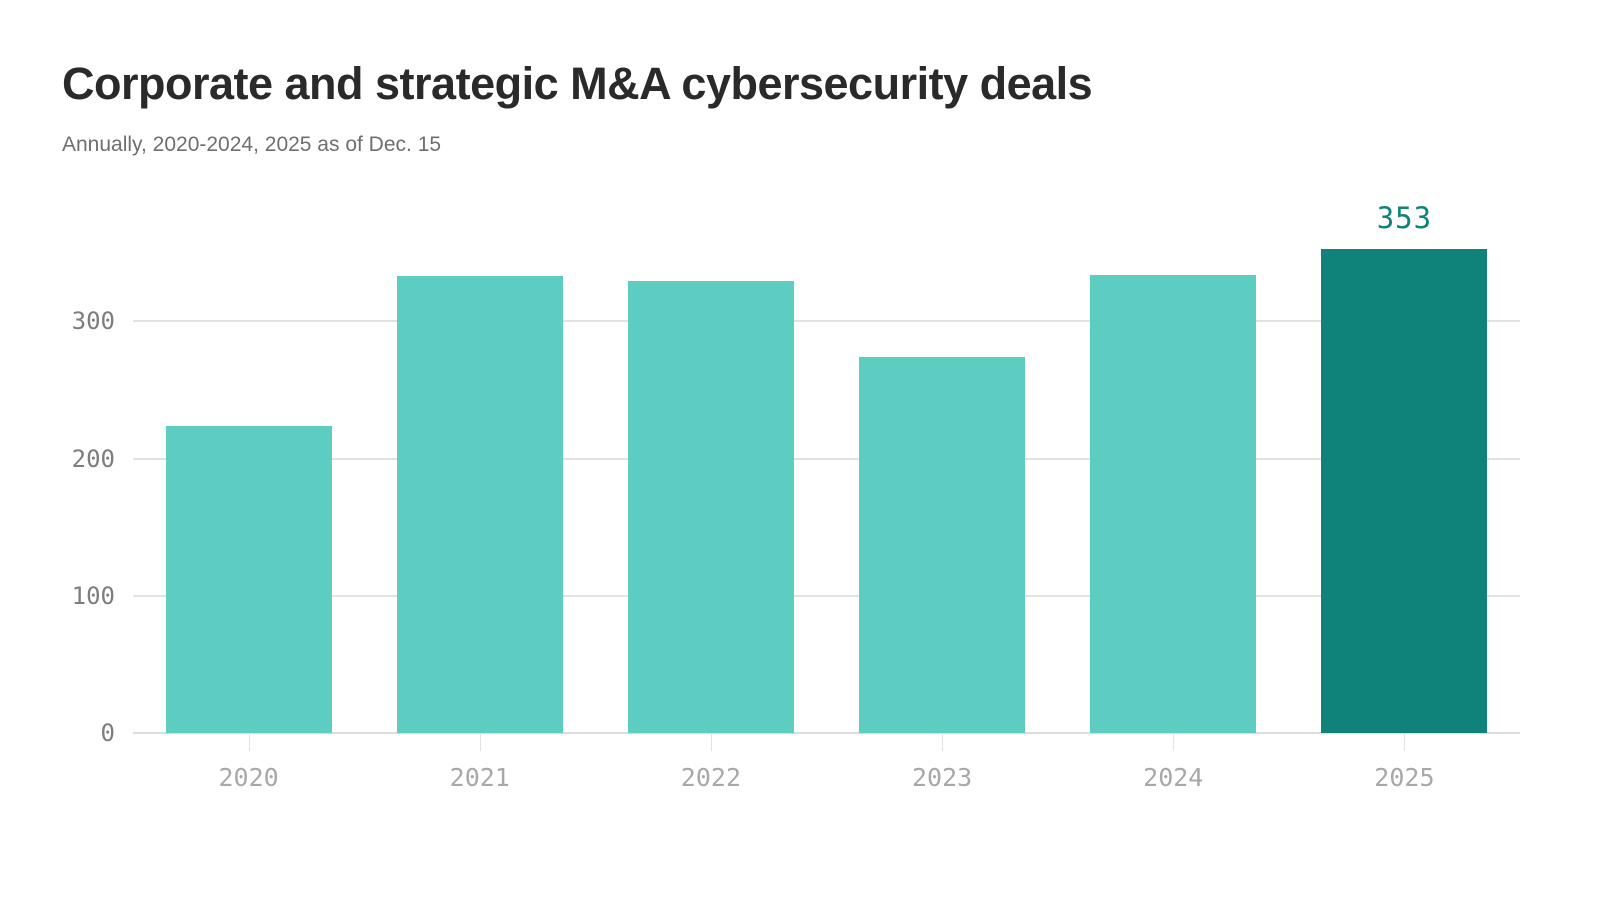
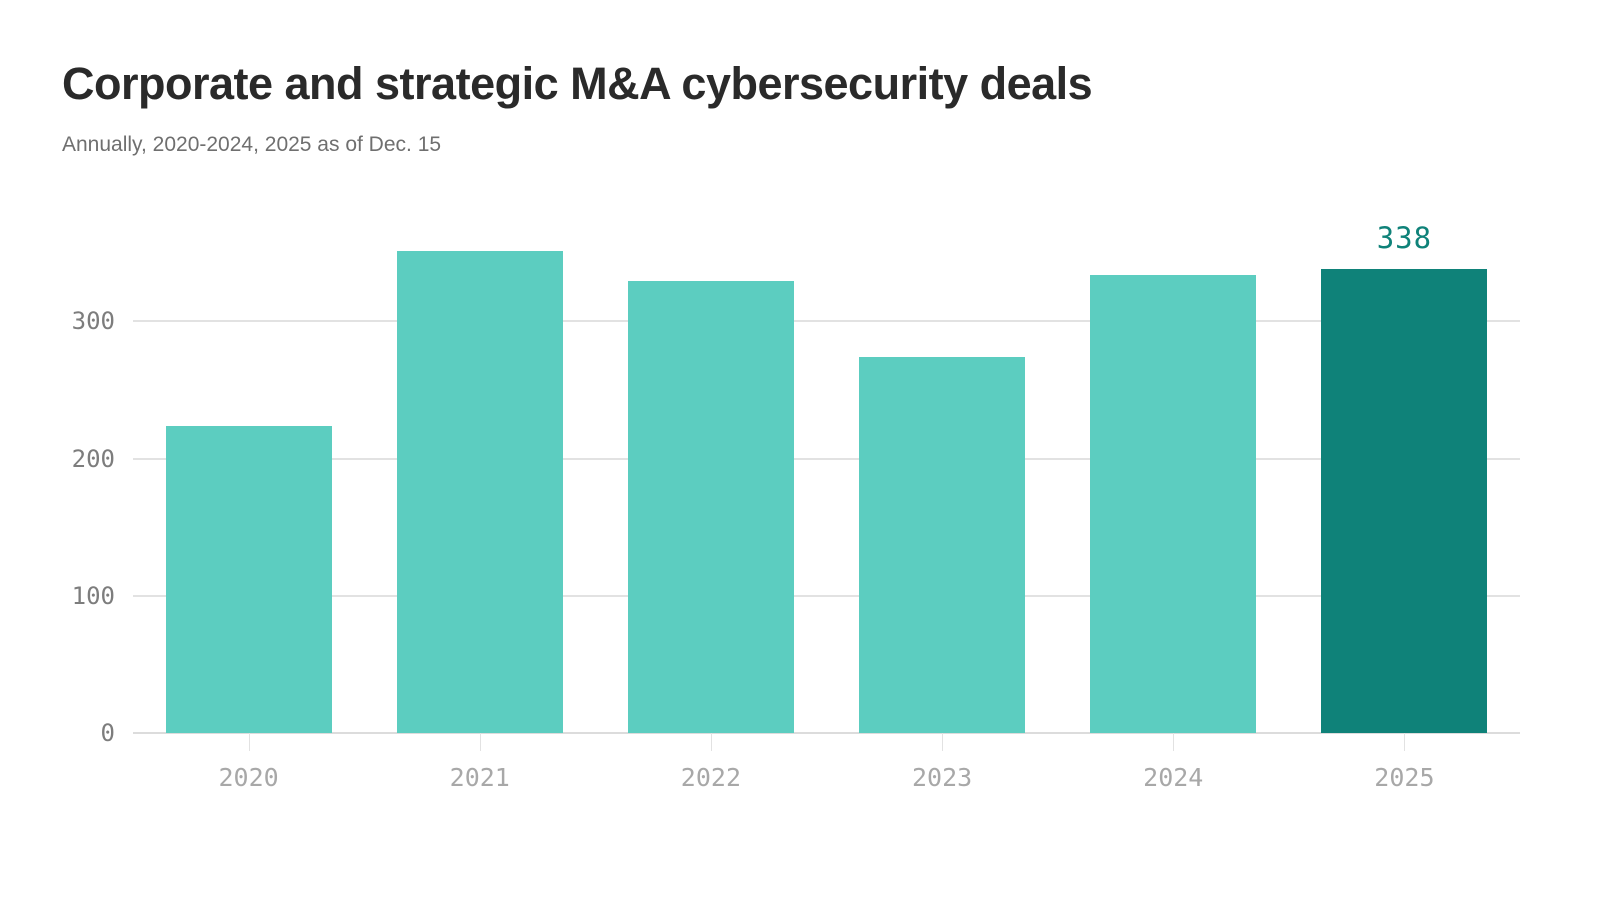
2021: 333 -> 351
2025: 353 -> 338
